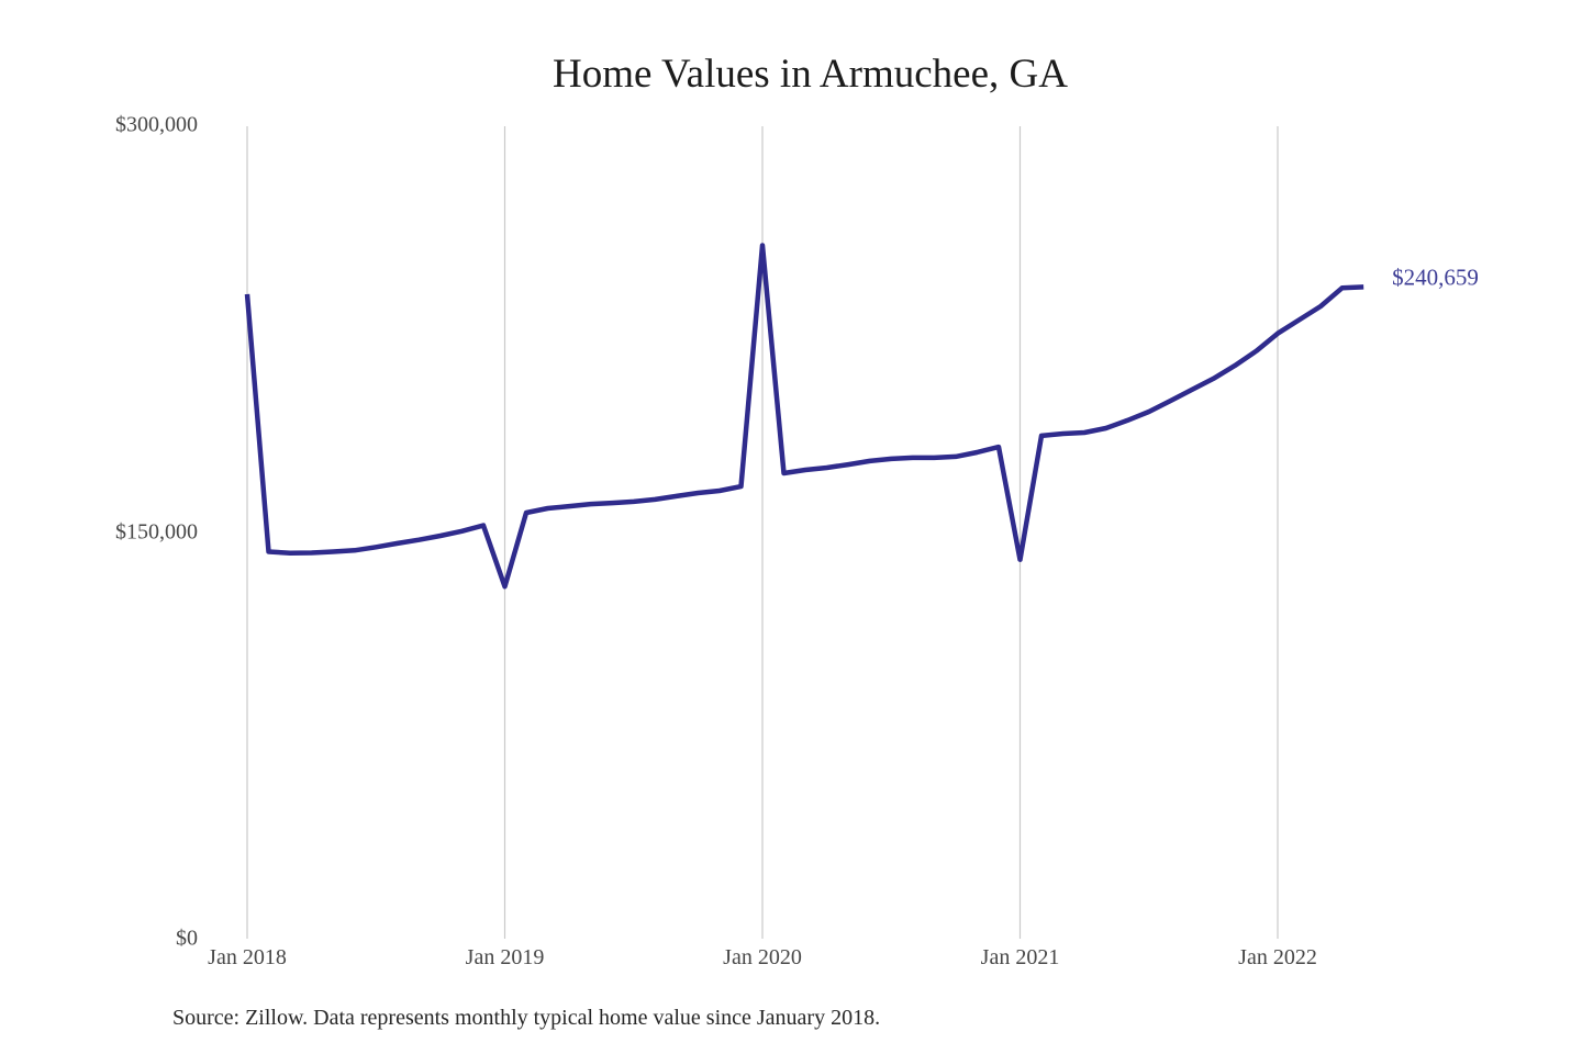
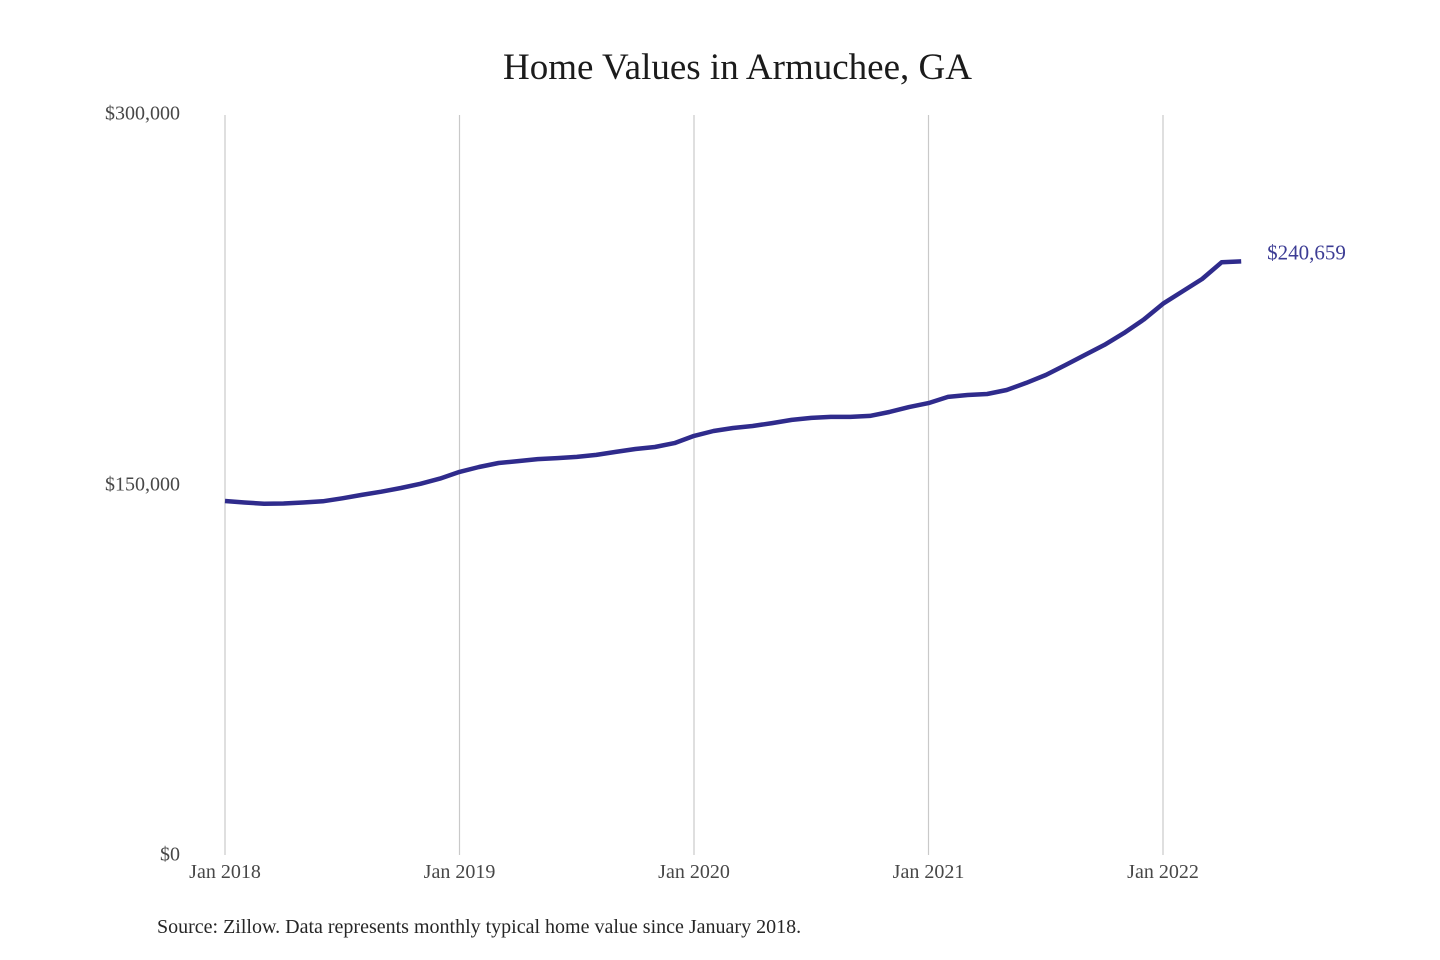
Jan 2018: $238000 -> $144000
Jan 2019: $130000 -> $155000
Jan 2020: $256000 -> $170000
Jan 2021: $140000 -> $183000
